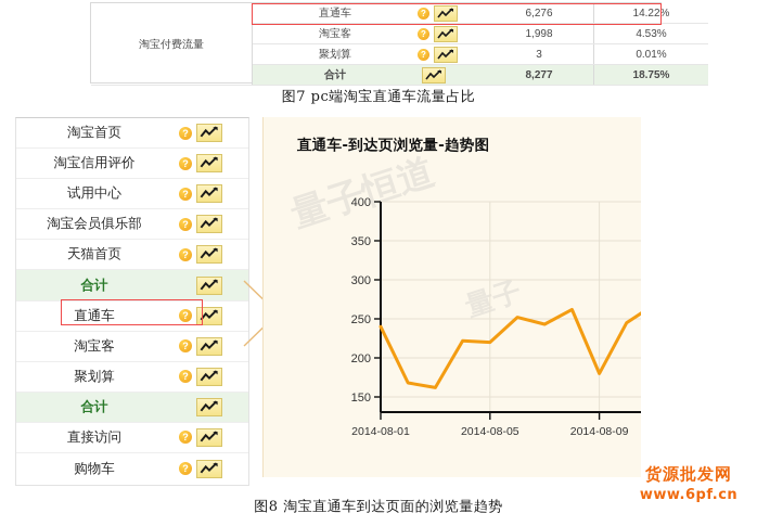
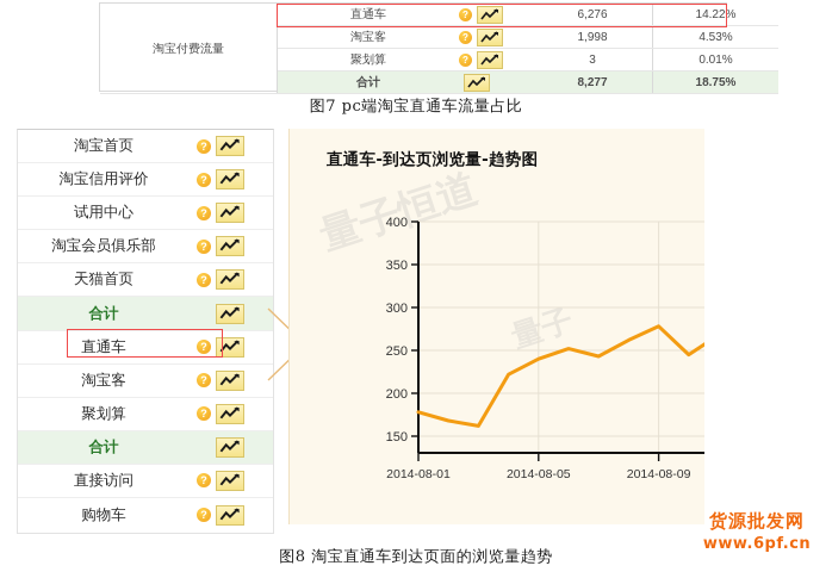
2014-08-01: 240 -> 180
2014-08-05: 220 -> 240
2014-08-09: 180 -> 280
